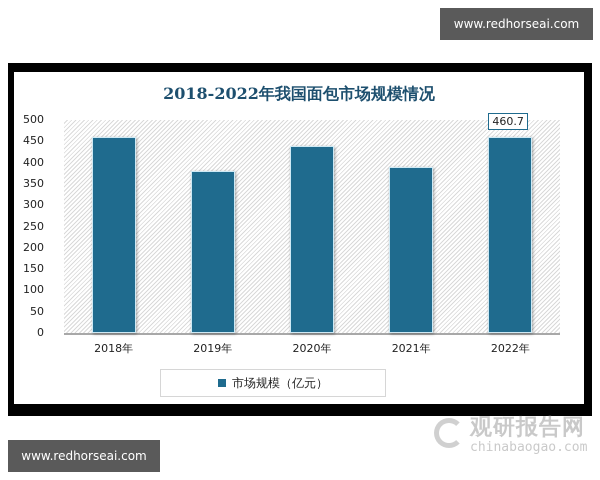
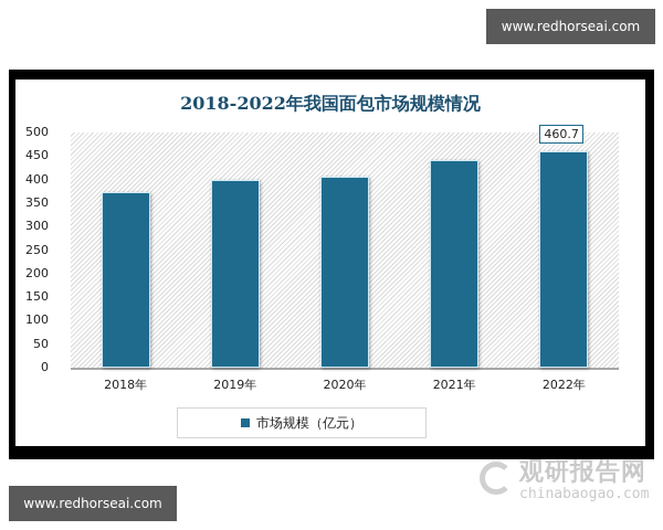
2018年: 460 -> 370
2019年: 380 -> 400
2020年: 440 -> 410
2021年: 390 -> 440
